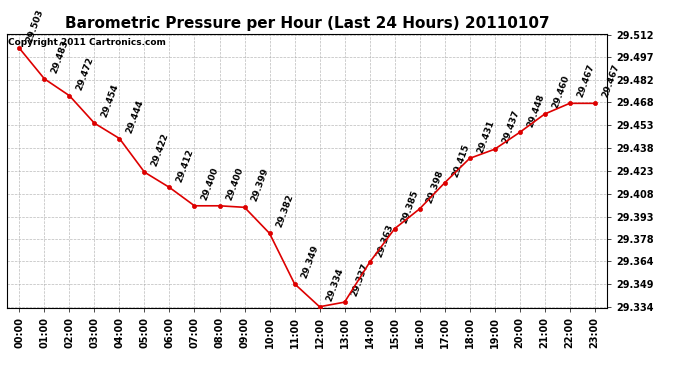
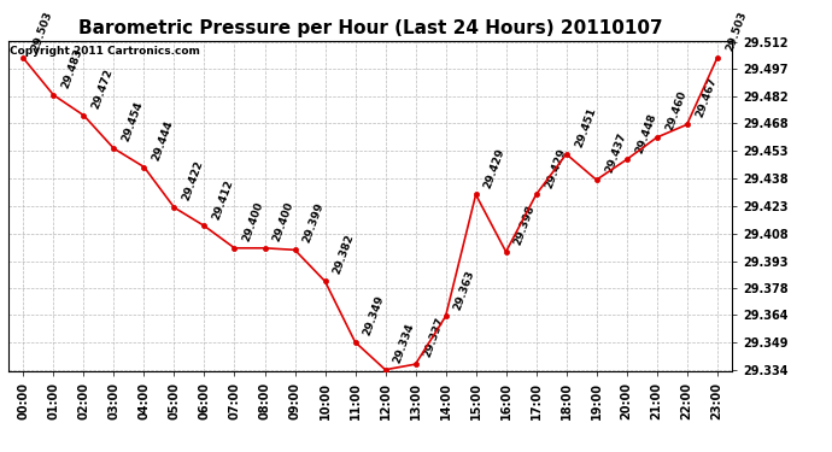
15:00: 29.385 -> 29.429
17:00: 29.415 -> 29.429
18:00: 29.431 -> 29.451
23:00: 29.467 -> 29.503
